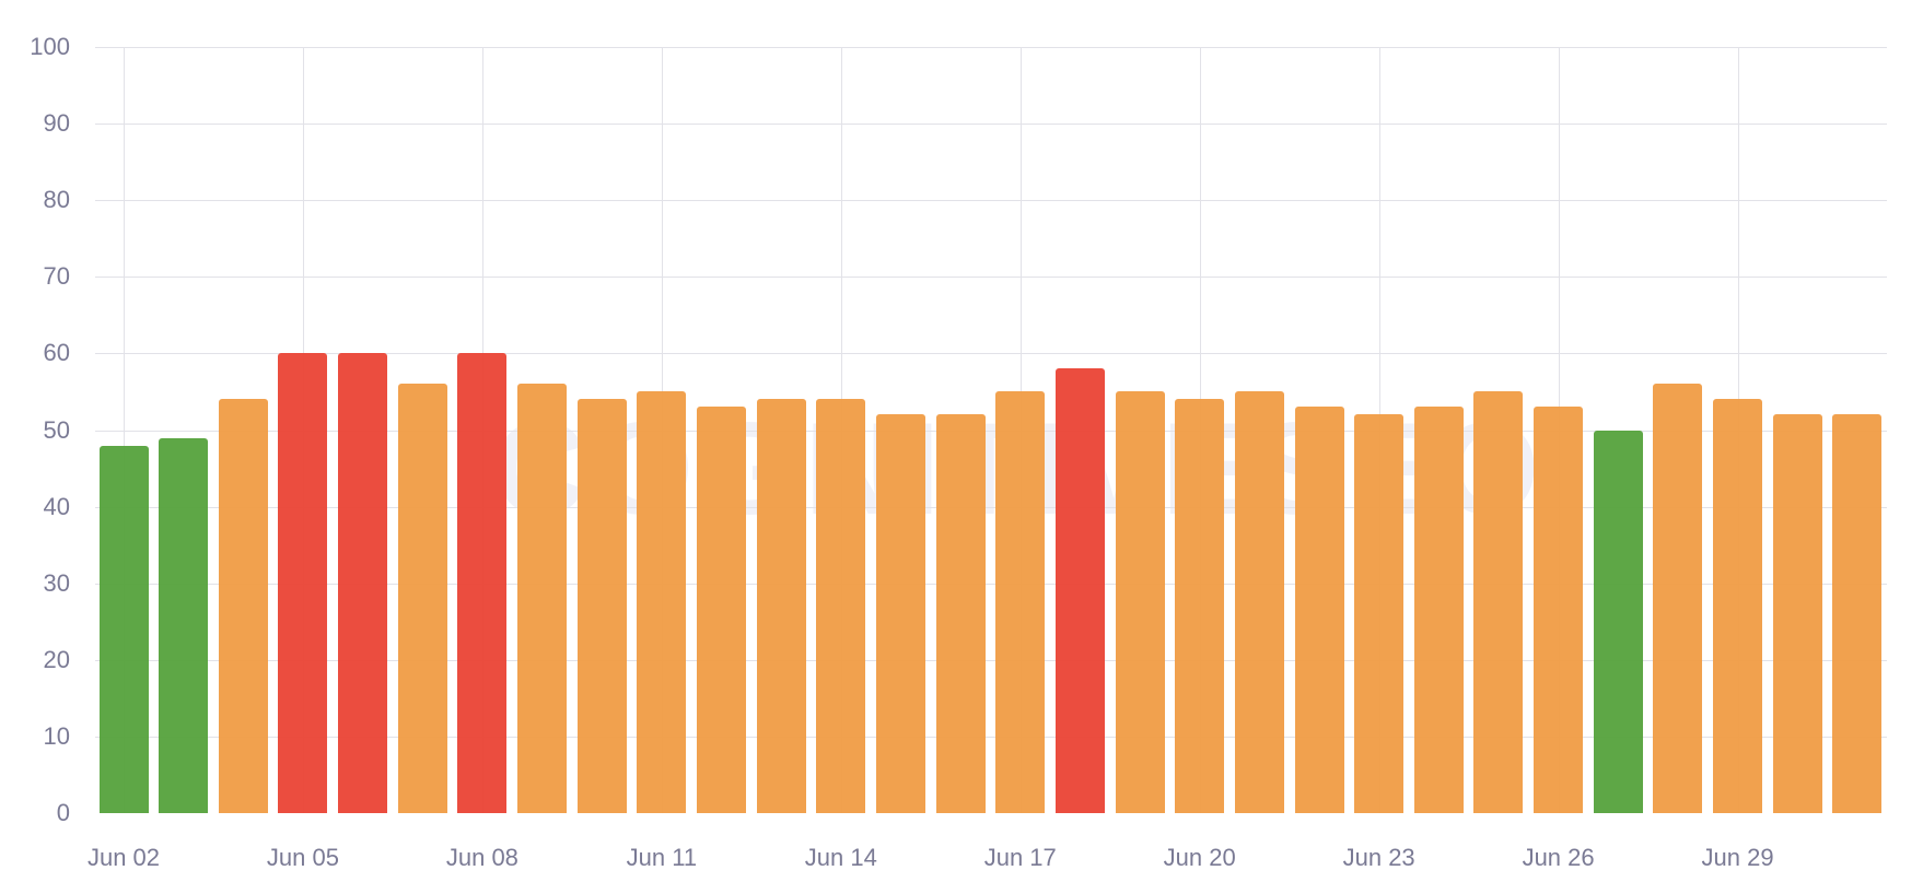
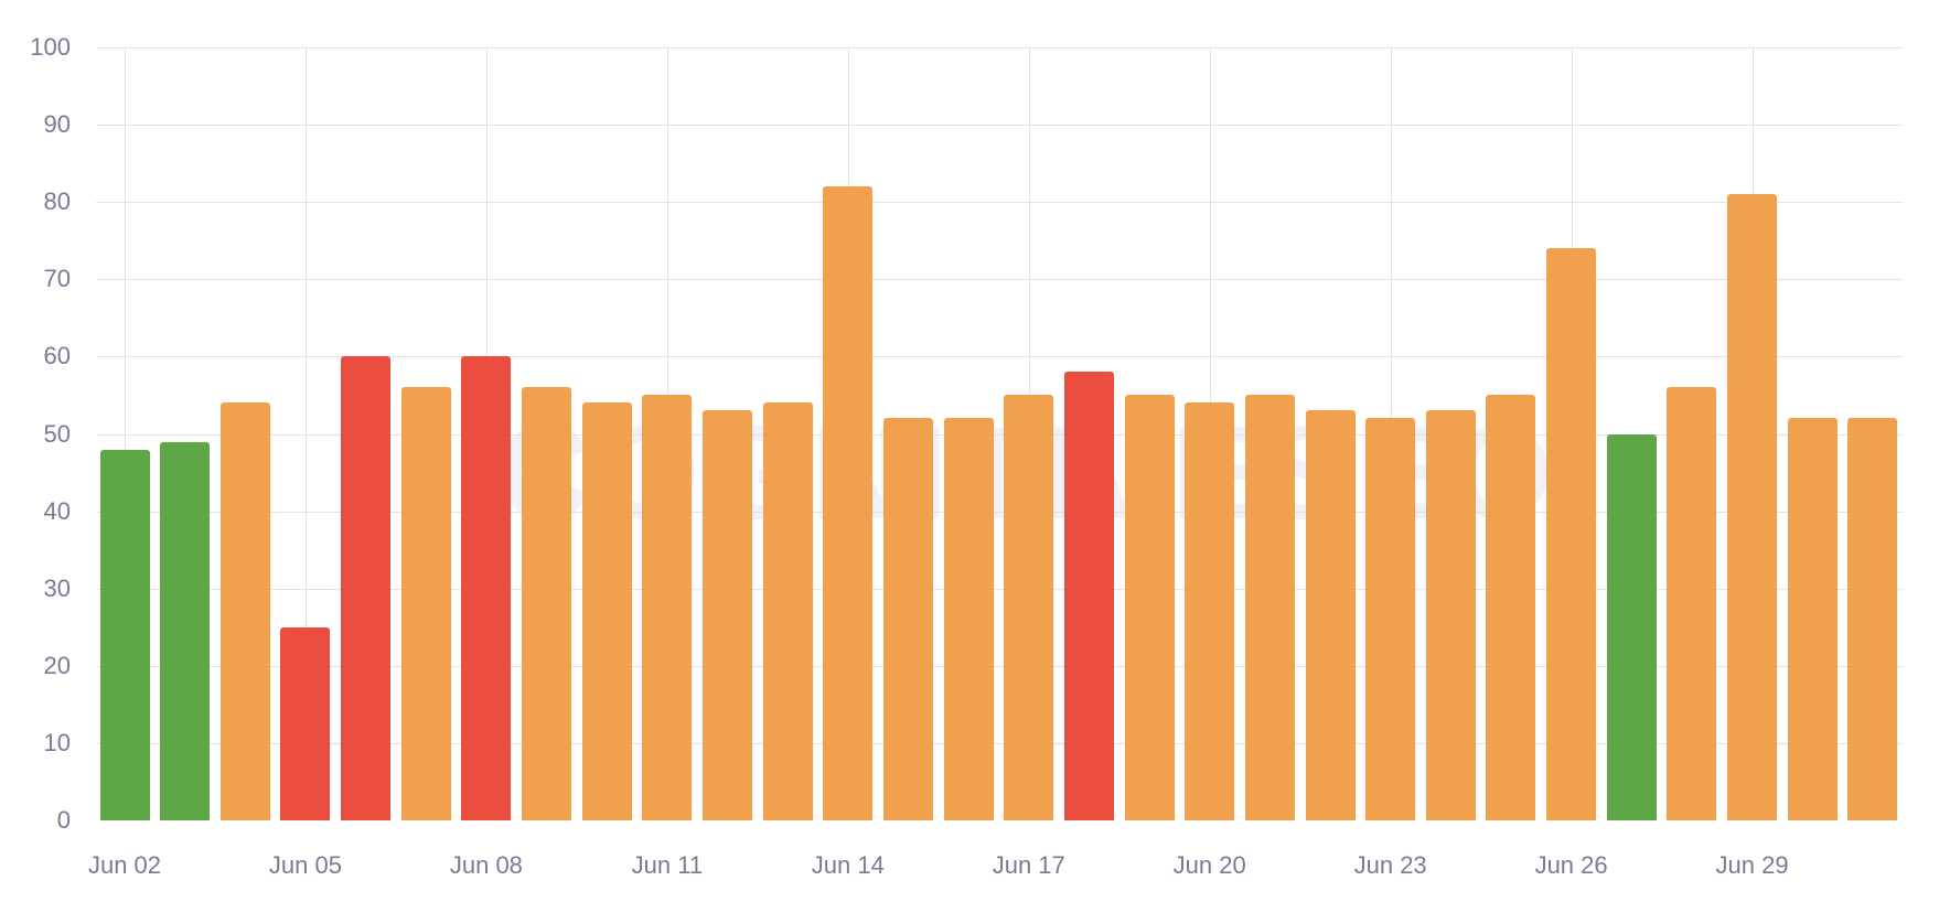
Jun 05: 60 -> 25
Jun 14: 54 -> 82
Jun 26: 53 -> 74
Jun 29: 54 -> 81
